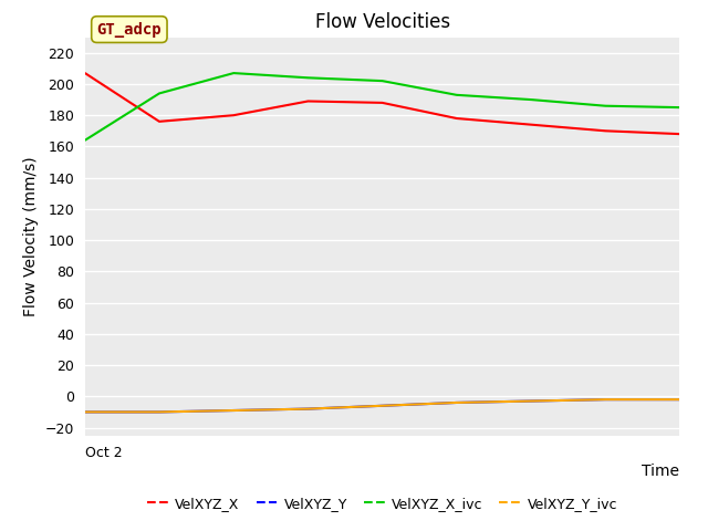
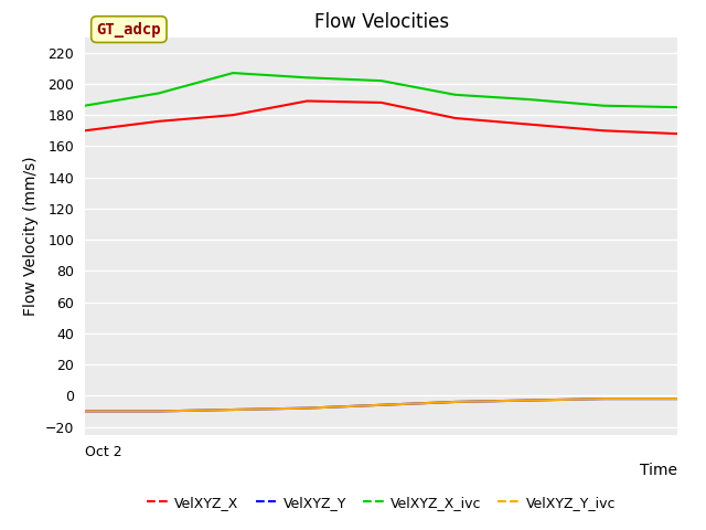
VelXYZ_X/Oct 2: 207 -> 170
VelXYZ_X_ivc/Oct 2: 164 -> 186
